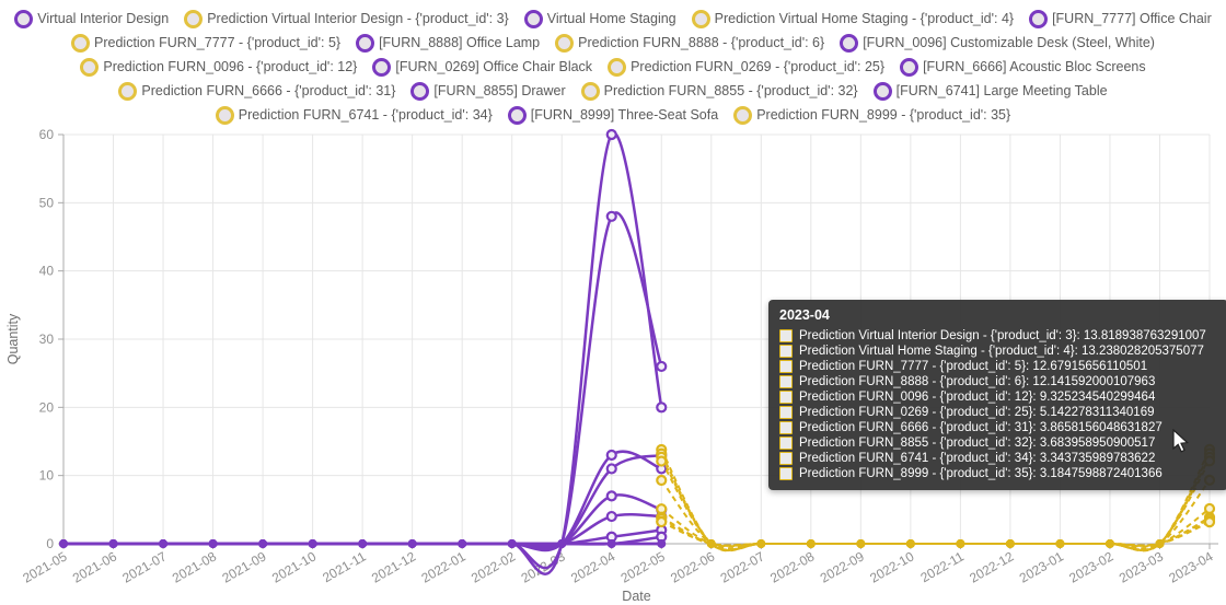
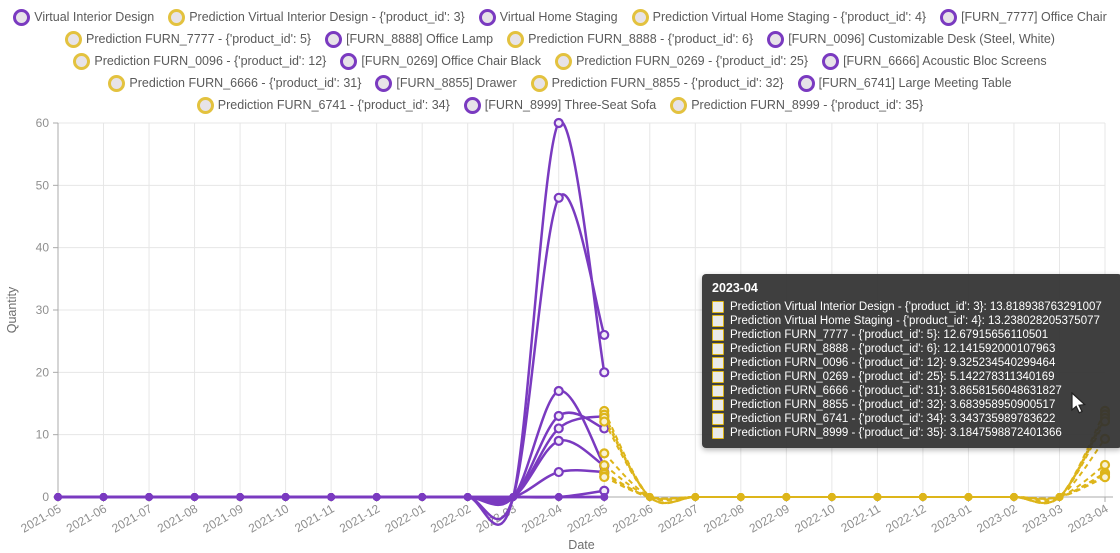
[FURN_0096] Customizable Desk (Steel, White)/2022-04: 7 -> 17
[FURN_6666] Acoustic Bloc Screens/2022-04: 1 -> 9
[FURN_6666] Acoustic Bloc Screens/2022-05: 2 -> 5
Prediction FURN_0096 - {'product_id': 12}/2022-05: 9 -> 7
